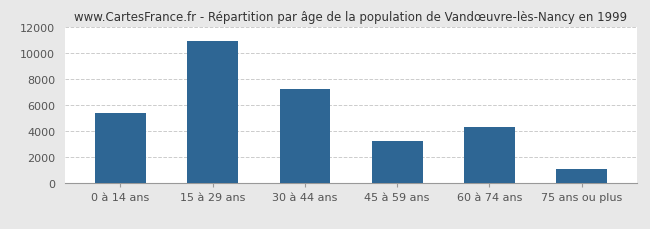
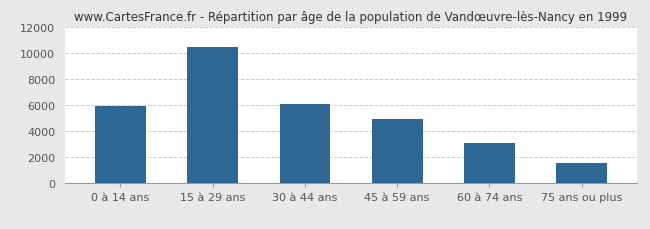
0 à 14 ans: 5400 -> 5900
15 à 29 ans: 10900 -> 10400
30 à 44 ans: 7200 -> 6000
45 à 59 ans: 3200 -> 4900
60 à 74 ans: 4300 -> 3100
75 ans ou plus: 1100 -> 1600
